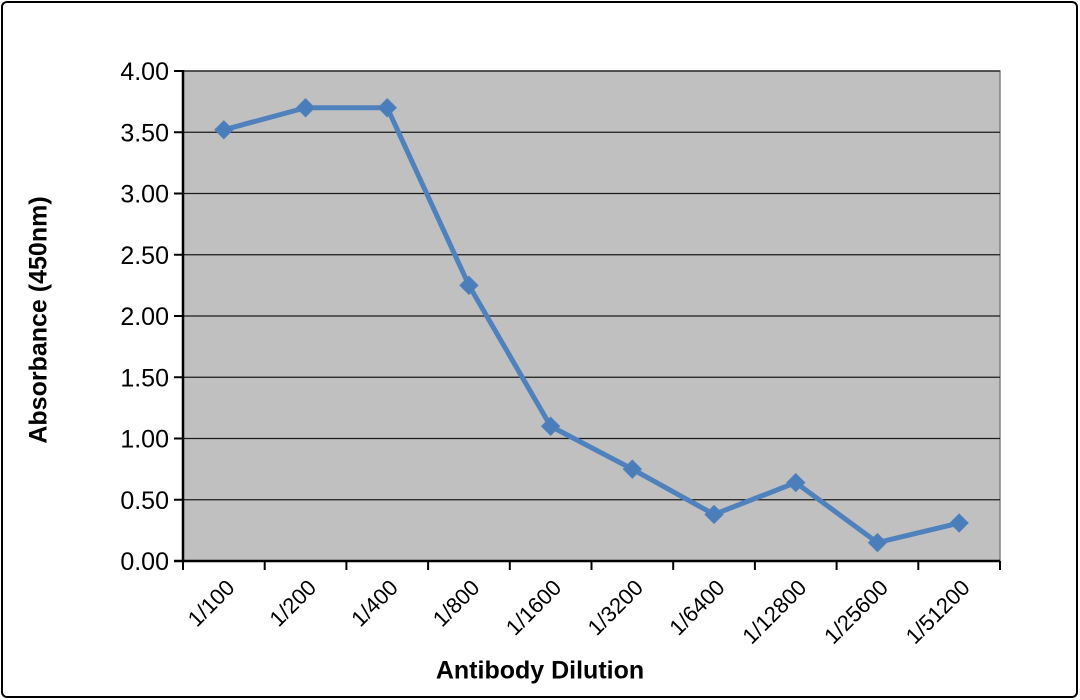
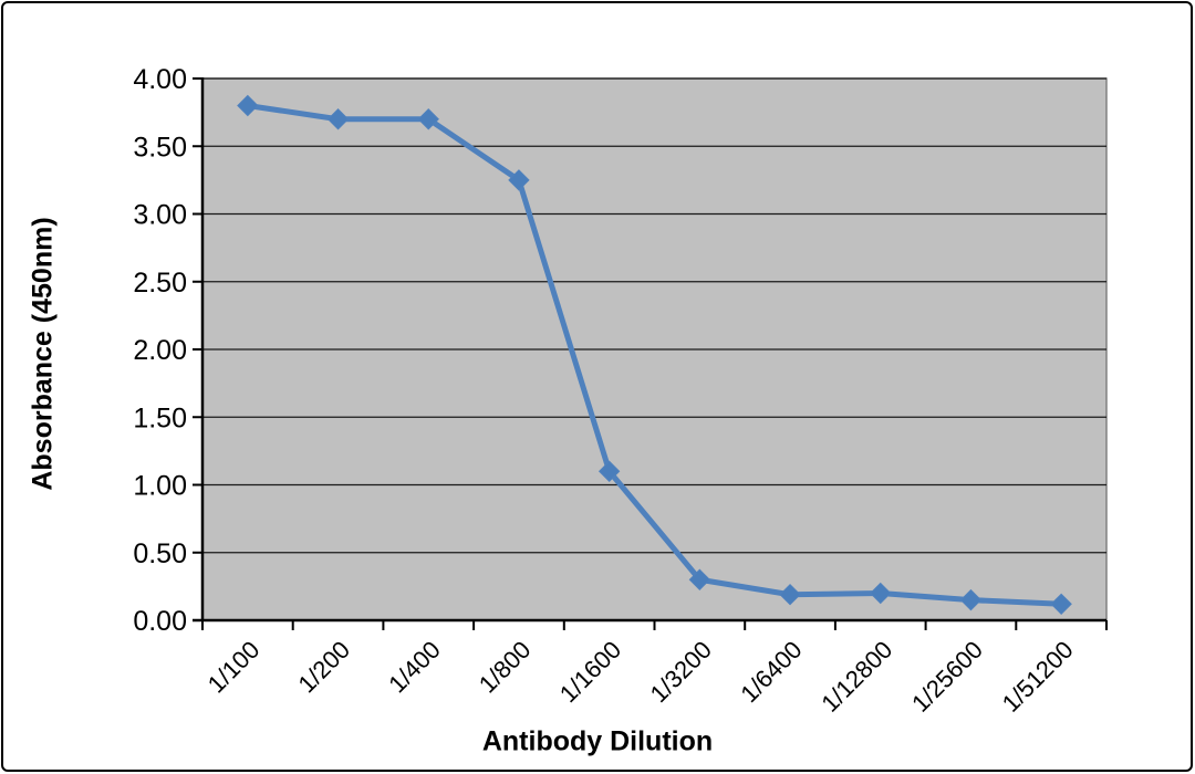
1/100: 3.52 -> 3.80
1/800: 2.25 -> 3.25
1/3200: 0.75 -> 0.30
1/6400: 0.38 -> 0.19
1/12800: 0.64 -> 0.20
1/51200: 0.31 -> 0.12
